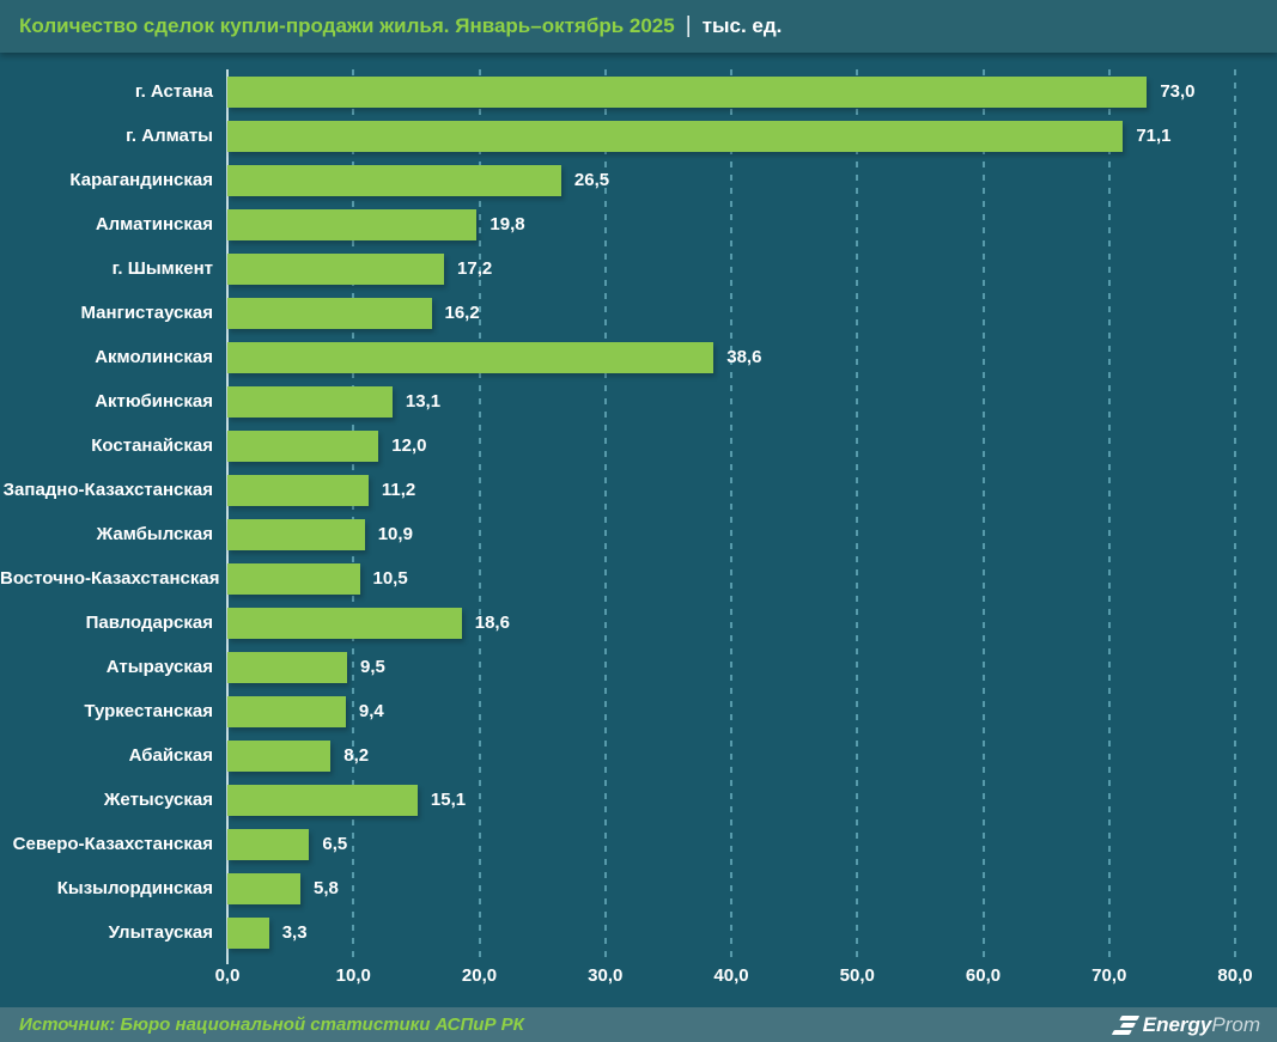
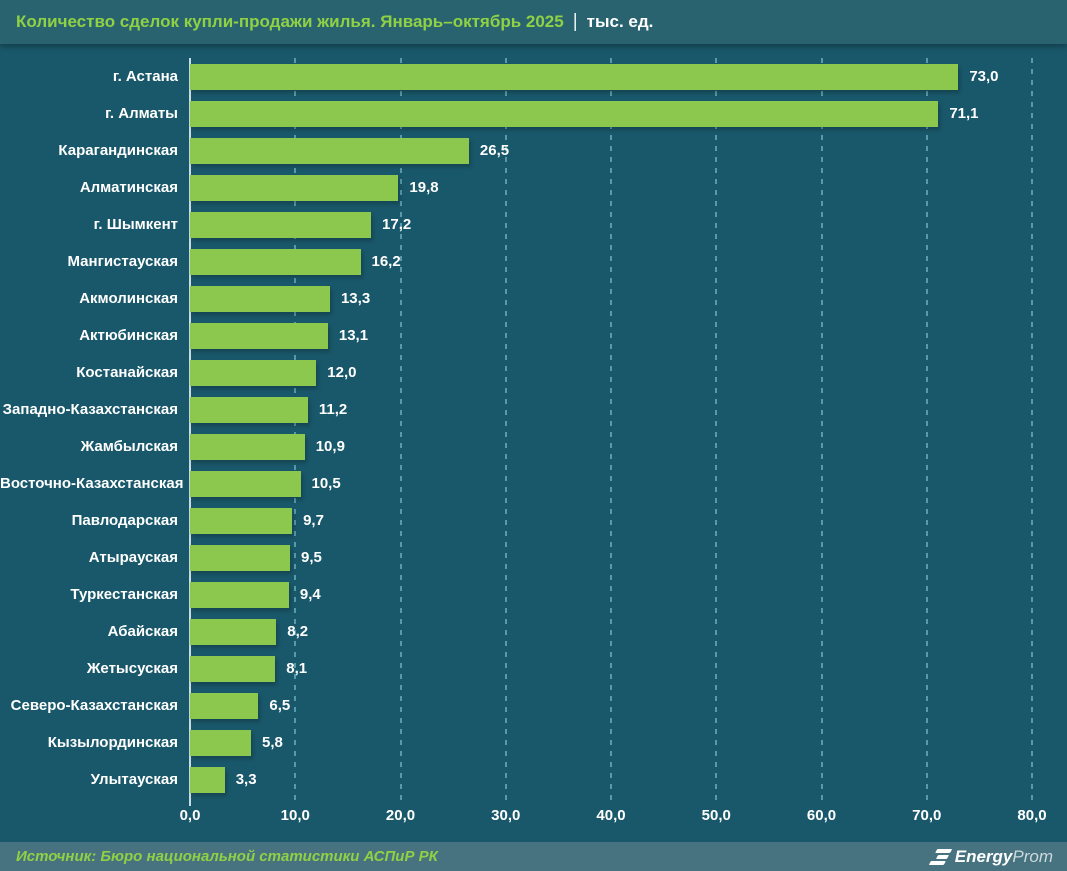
Акмолинская: 38,6 -> 13,3
Павлодарская: 18,6 -> 9,7
Жетысуская: 15,1 -> 8,1
